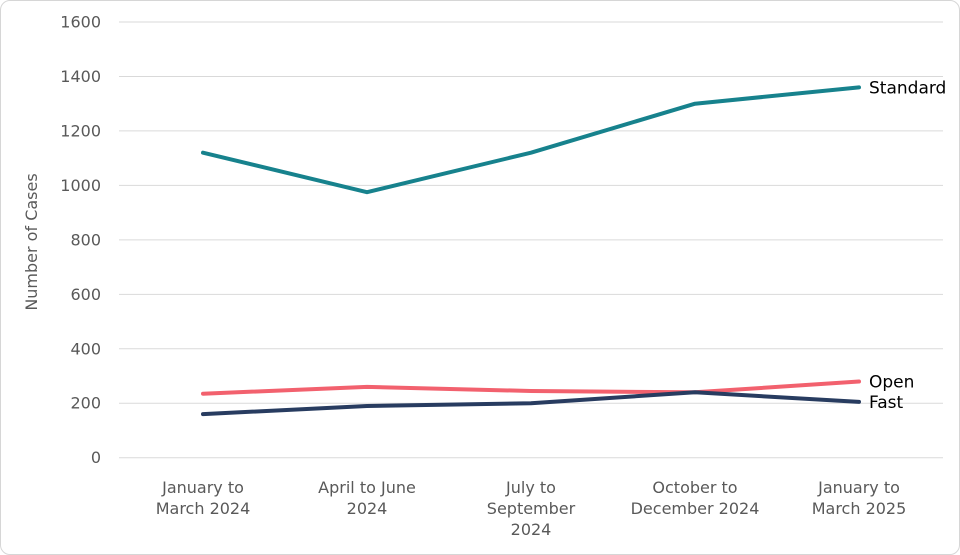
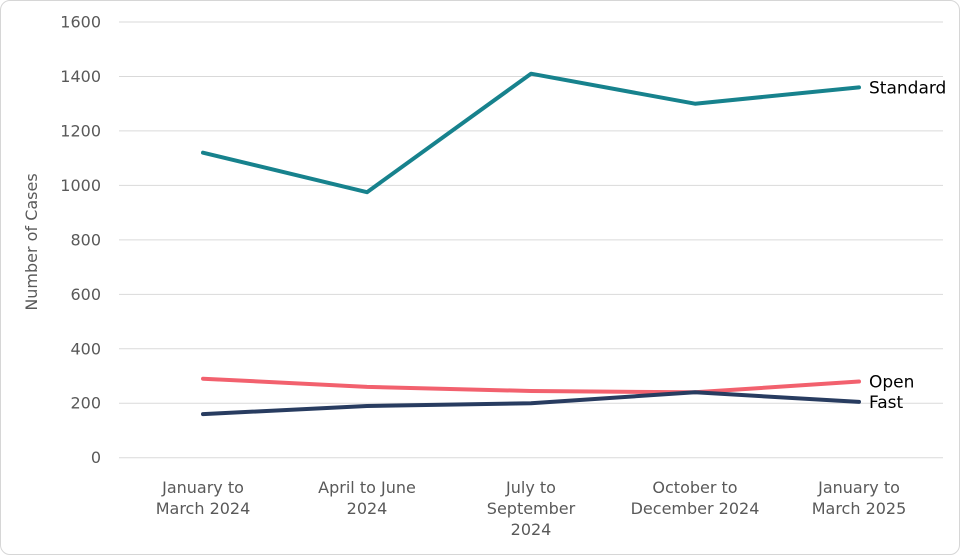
Open/January to March 2024: 240 -> 290
Standard/July to September 2024: 1120 -> 1410
